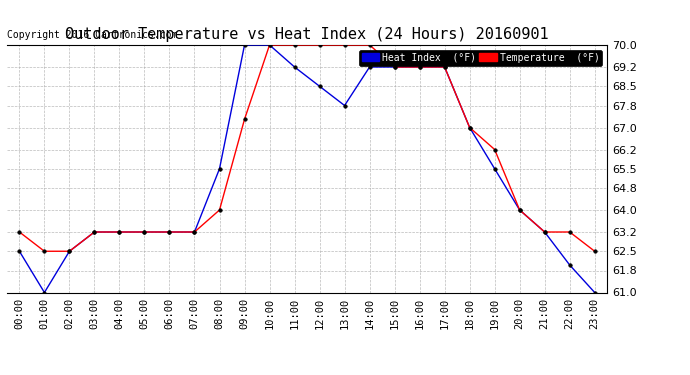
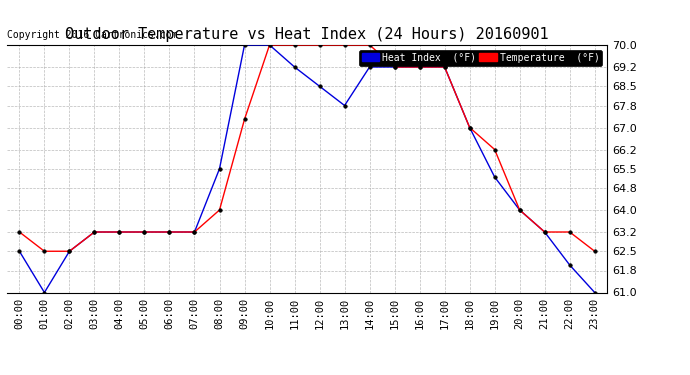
Heat Index (°F)/19:00: 65.5 -> 65.2
